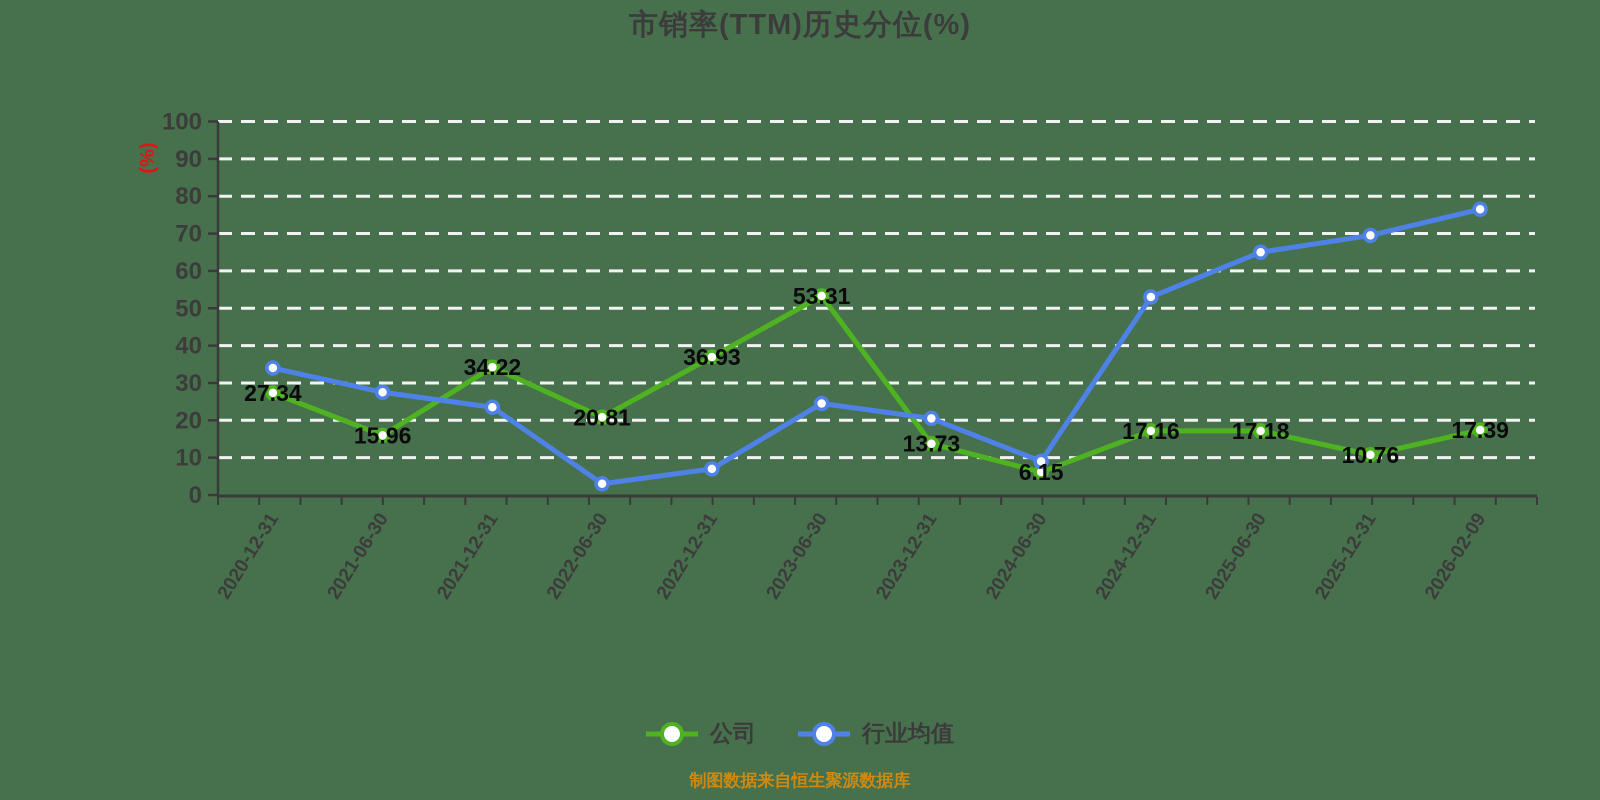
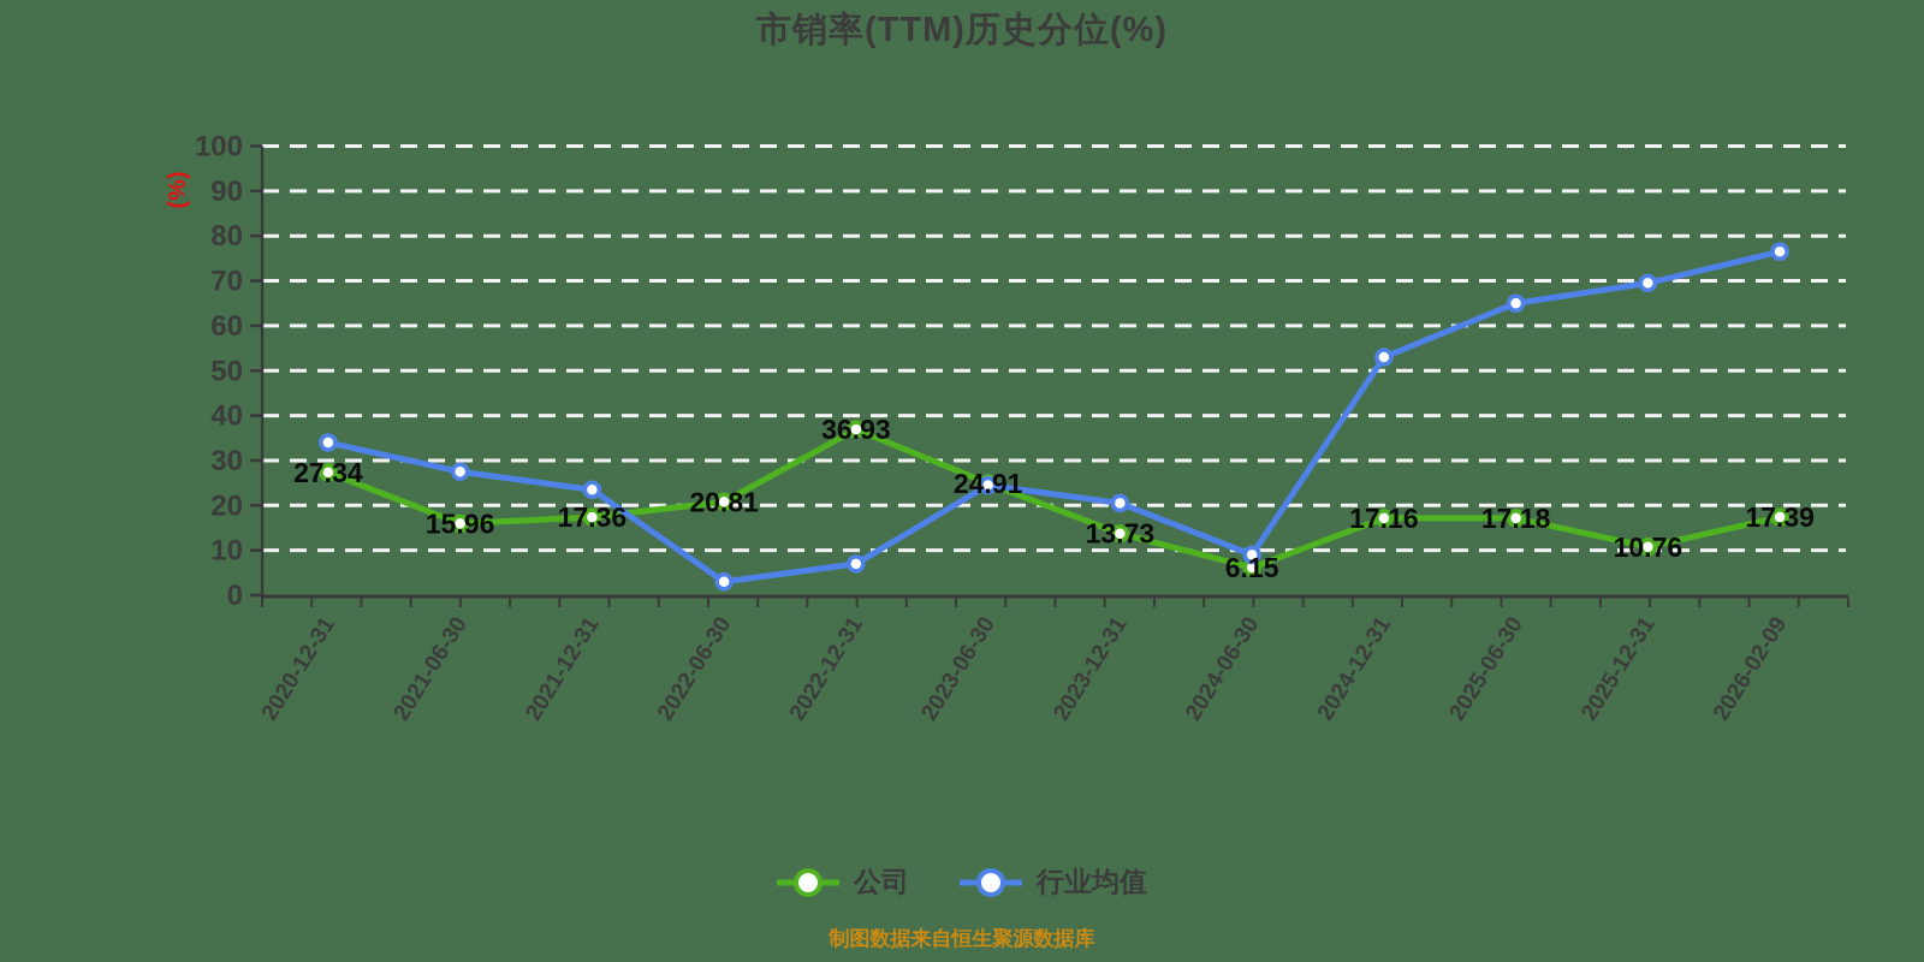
公司/2021-12-31: 34.22 -> 17.36
公司/2023-06-30: 53.31 -> 24.91
